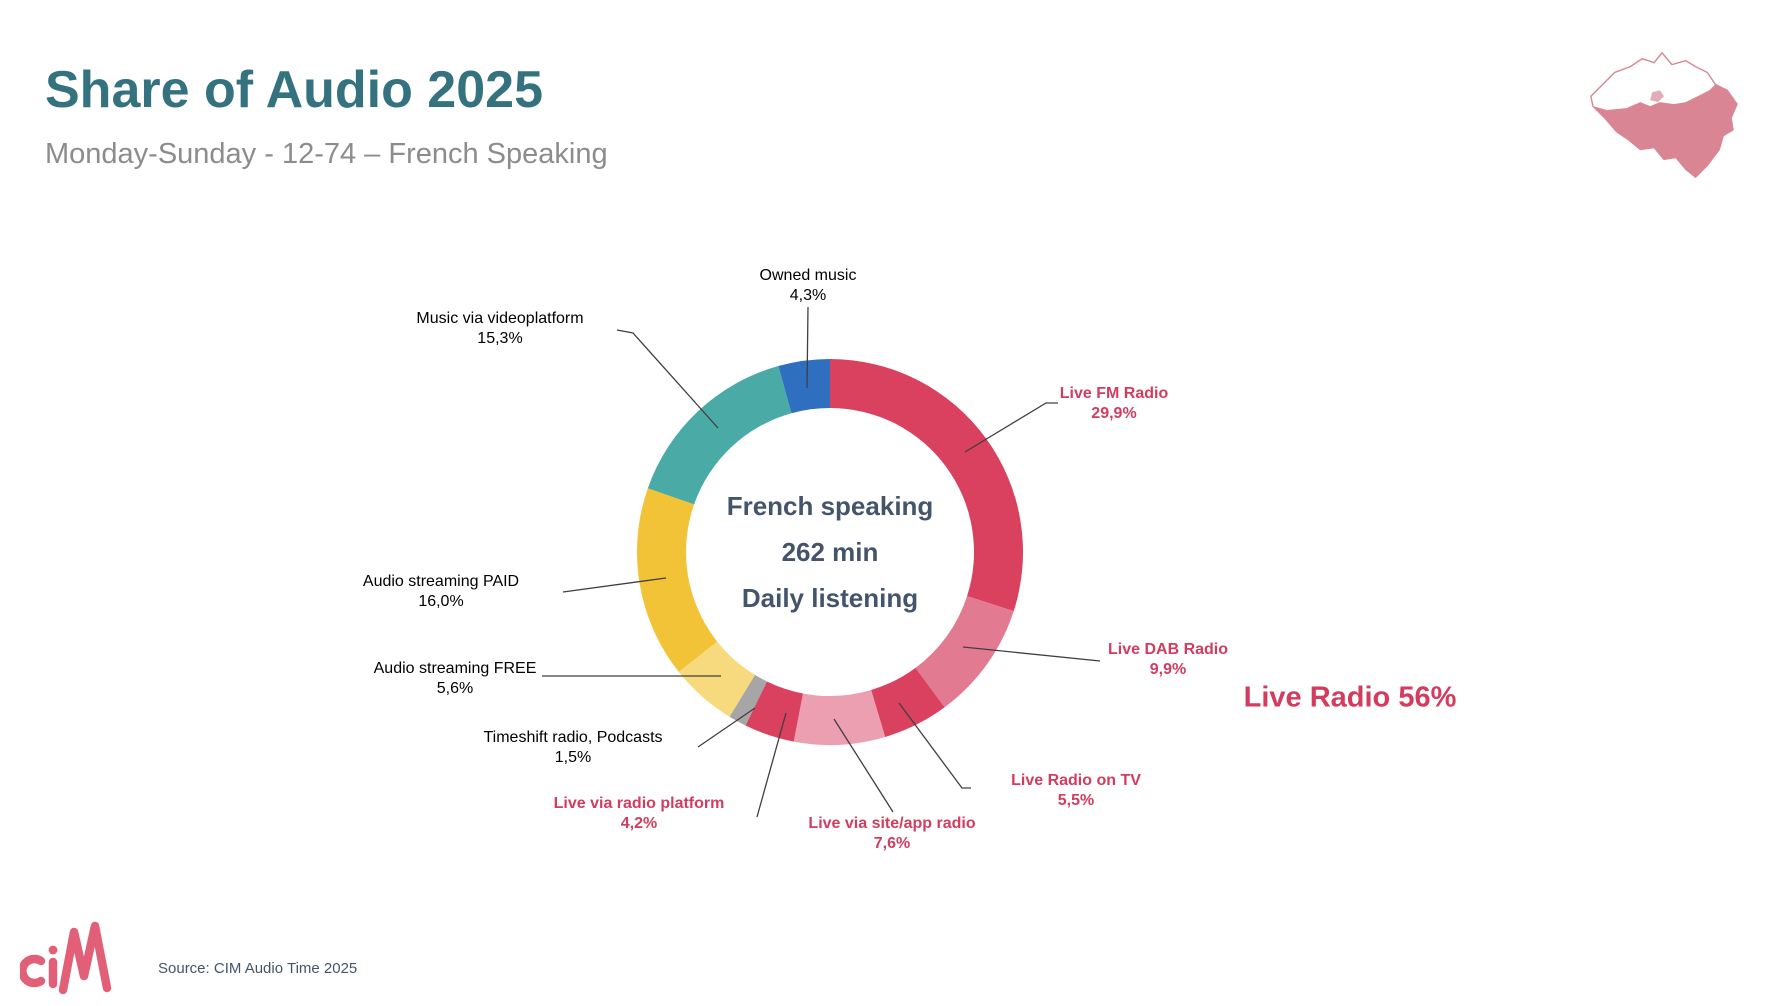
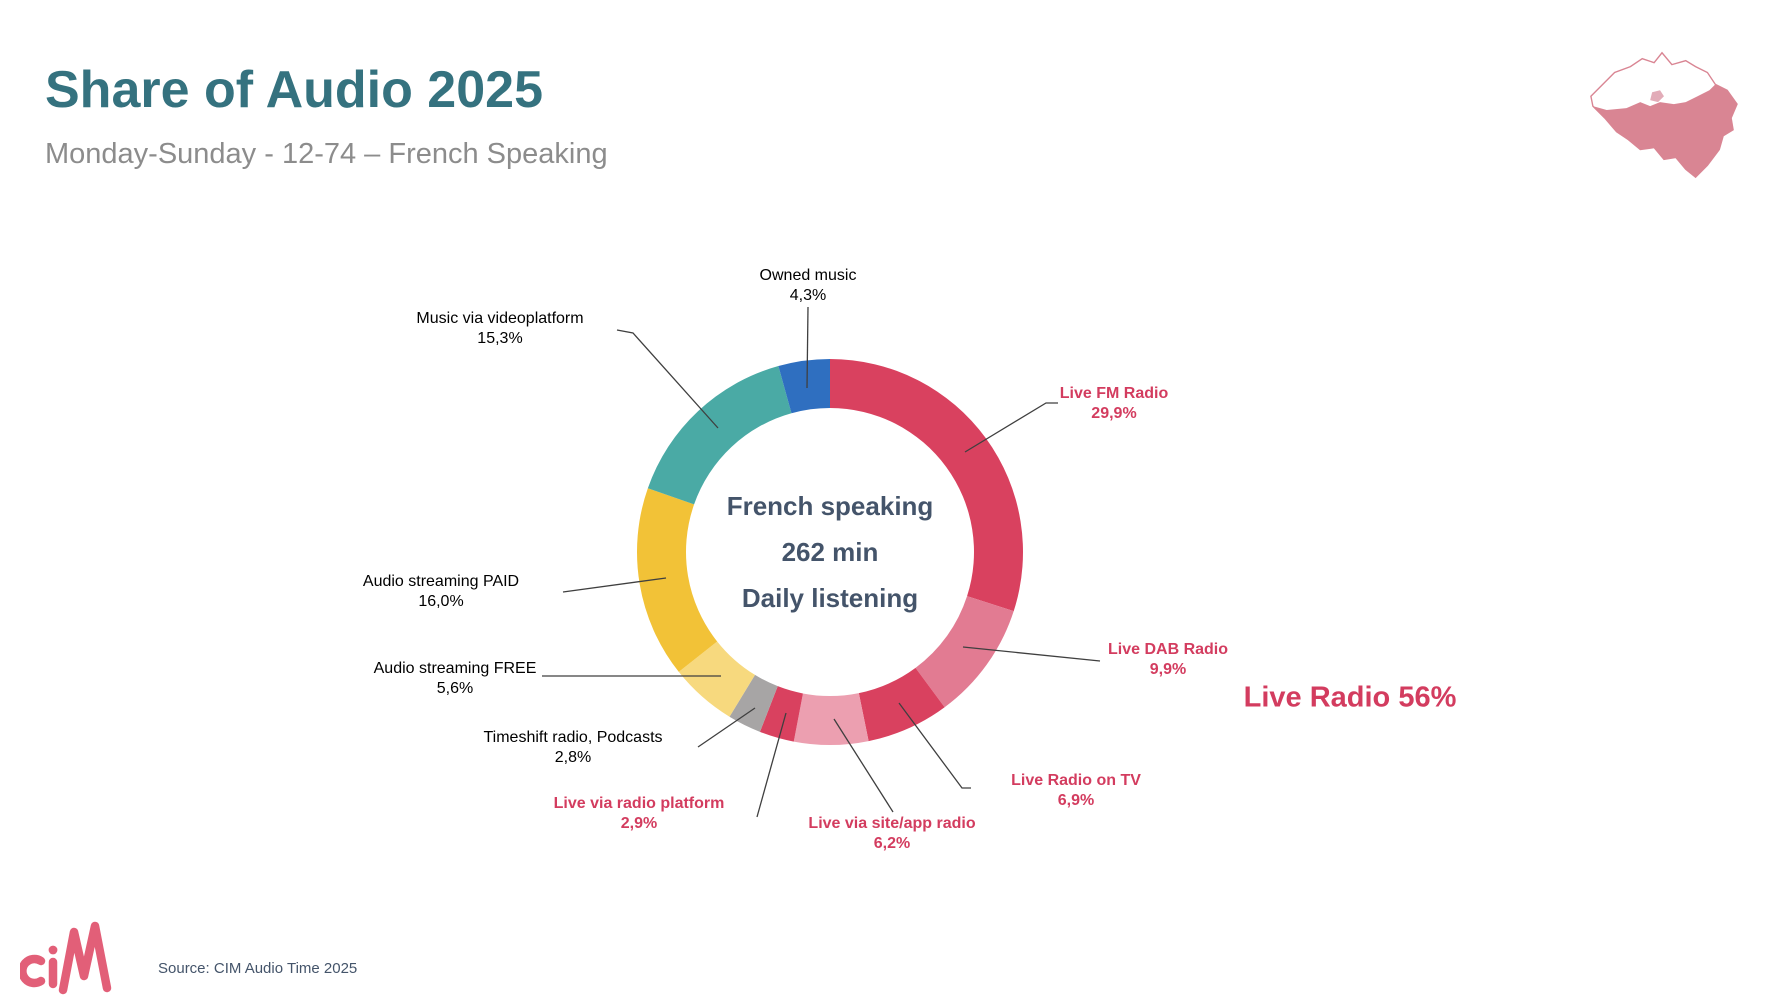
Live Radio on TV: 5,5% -> 6,9%
Live via site/app radio: 7,6% -> 6,2%
Live via radio platform: 4,2% -> 2,9%
Timeshift radio, Podcasts: 1,5% -> 2,8%
